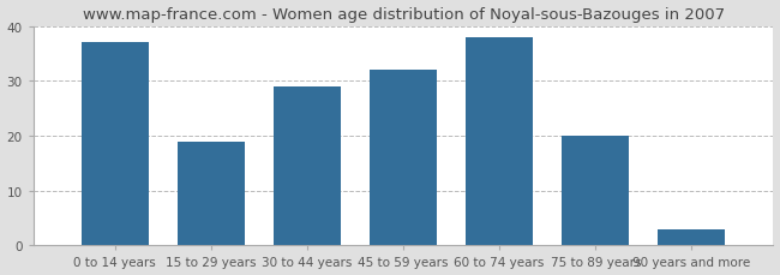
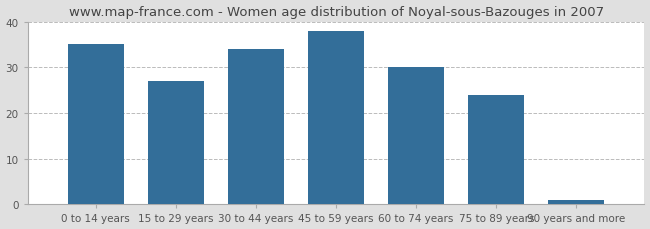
0 to 14 years: 37 -> 35
15 to 29 years: 19 -> 27
30 to 44 years: 29 -> 34
45 to 59 years: 32 -> 38
60 to 74 years: 38 -> 30
75 to 89 years: 20 -> 24
90 years and more: 3 -> 1
